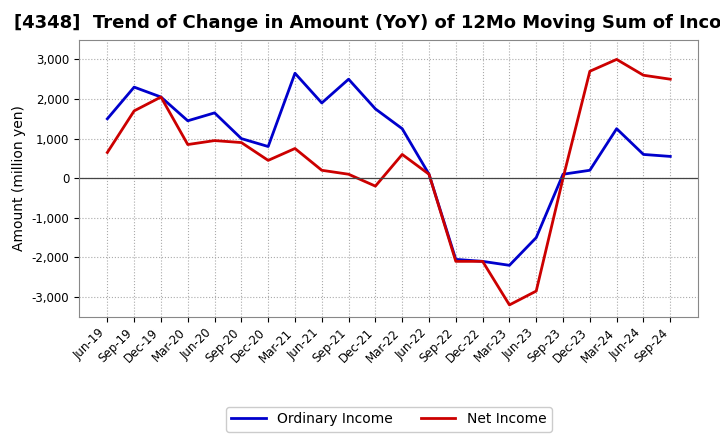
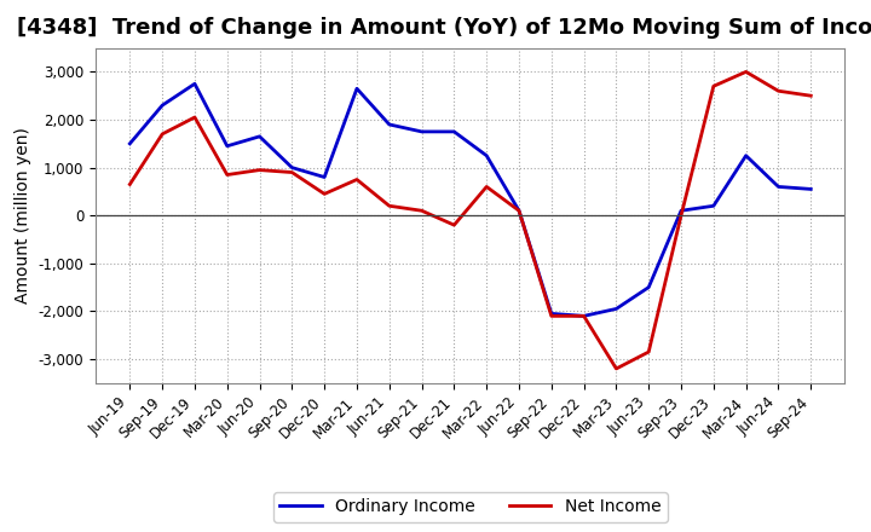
Ordinary Income/Dec-19: 2,050 -> 2,750
Ordinary Income/Sep-21: 2,500 -> 1,750
Ordinary Income/Mar-23: -2,200 -> -1,950
